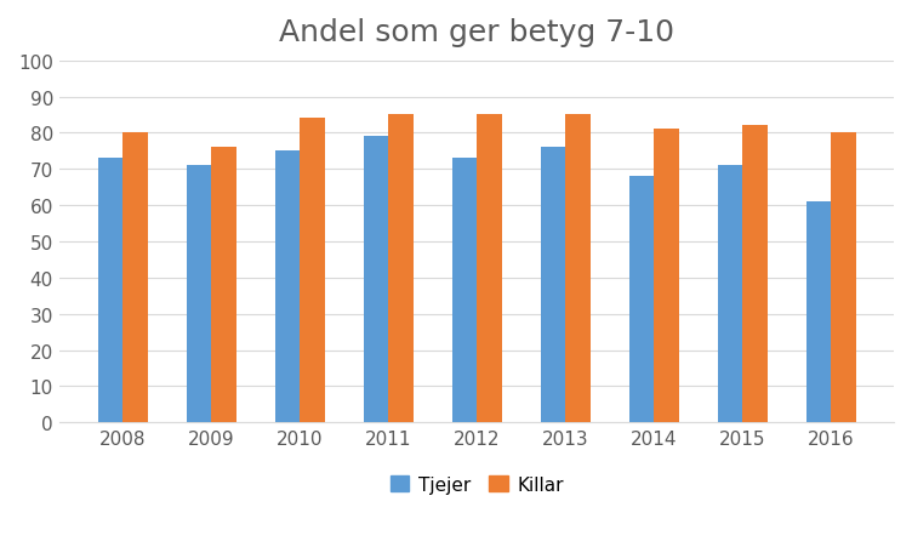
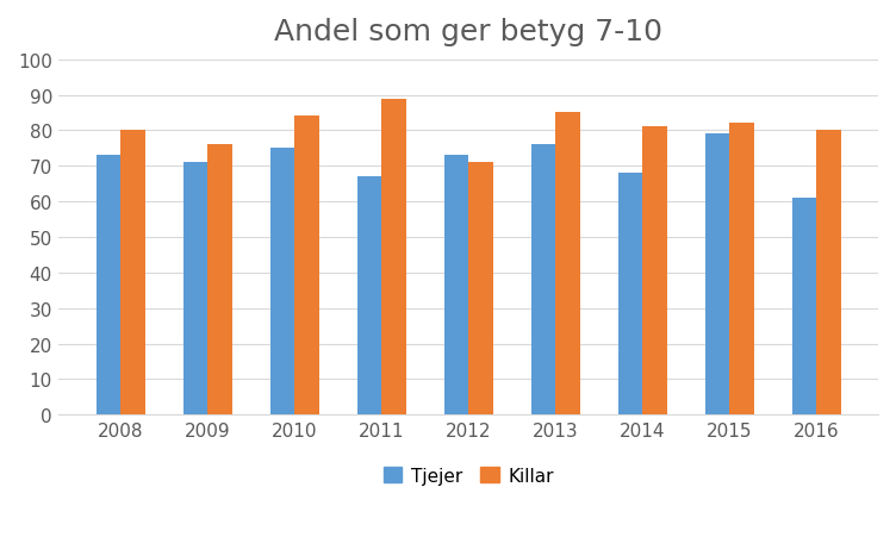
Tjejer/2011: 79 -> 67
Killar/2011: 85 -> 89
Killar/2012: 85 -> 71
Tjejer/2015: 71 -> 79
